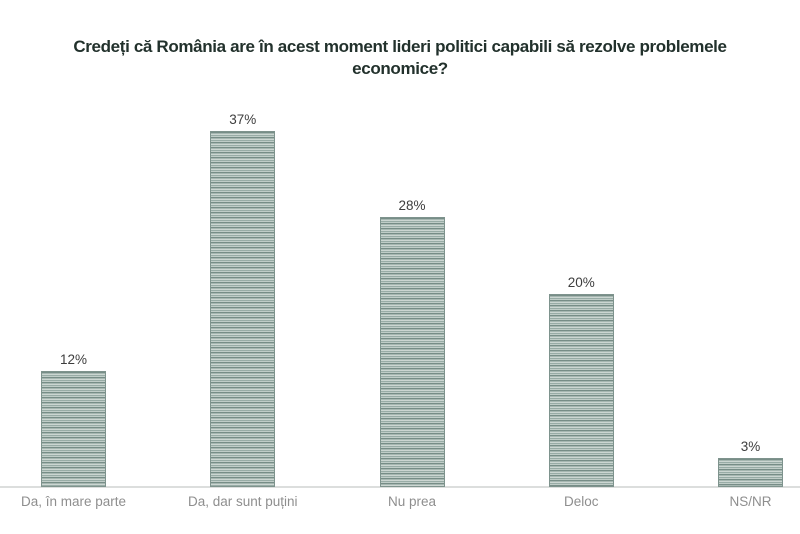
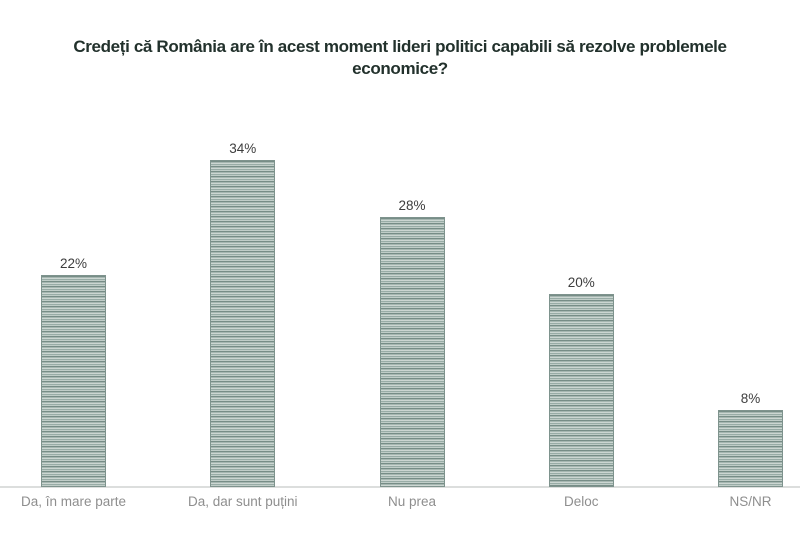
Da, în mare parte: 12% -> 22%
Da, dar sunt puțini: 37% -> 34%
NS/NR: 3% -> 8%
